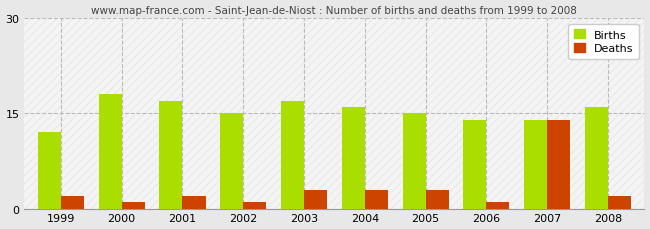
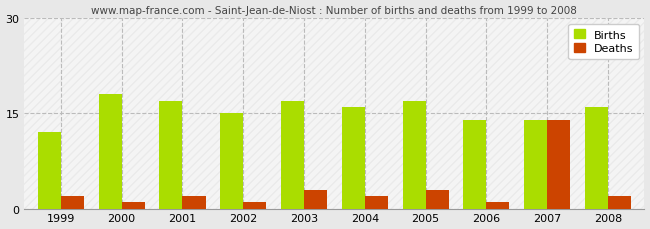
Deaths/2004: 3 -> 2
Births/2005: 15 -> 17
